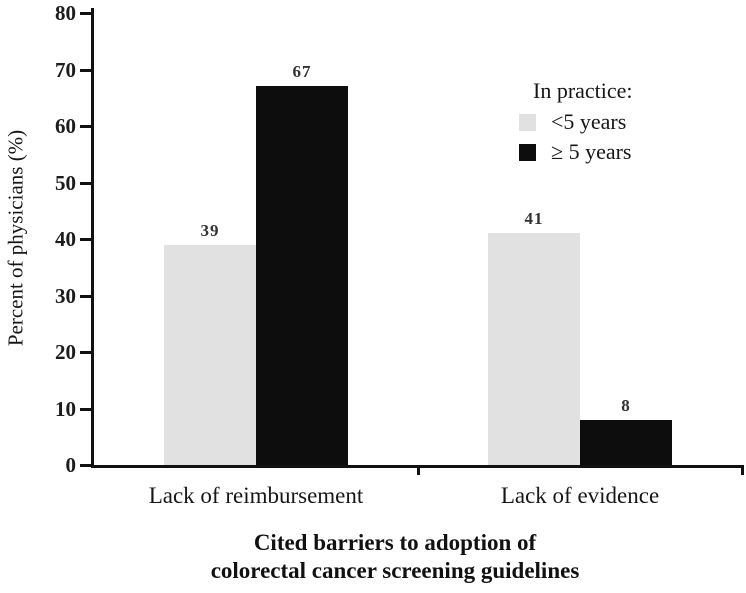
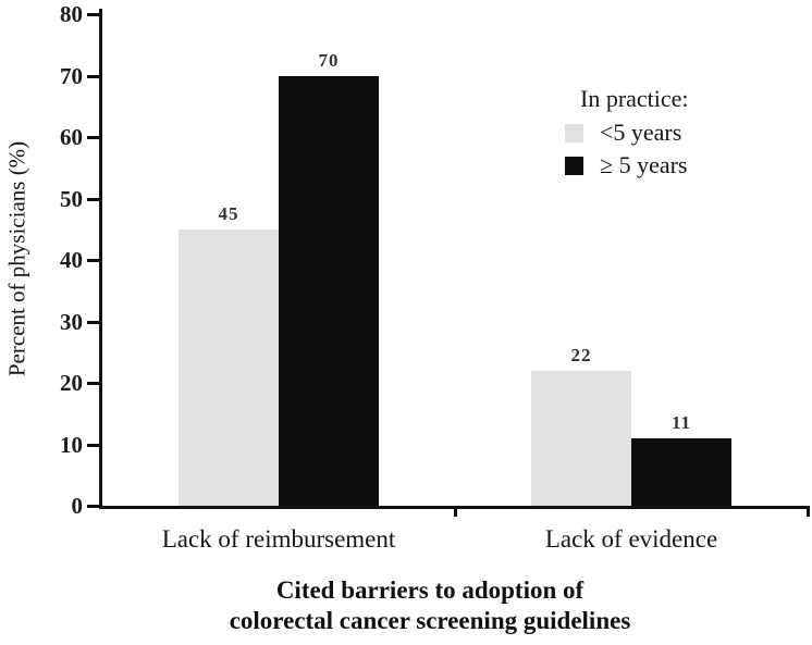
<5 years/Lack of reimbursement: 39 -> 45
≥ 5 years/Lack of reimbursement: 67 -> 70
<5 years/Lack of evidence: 41 -> 22
≥ 5 years/Lack of evidence: 8 -> 11
